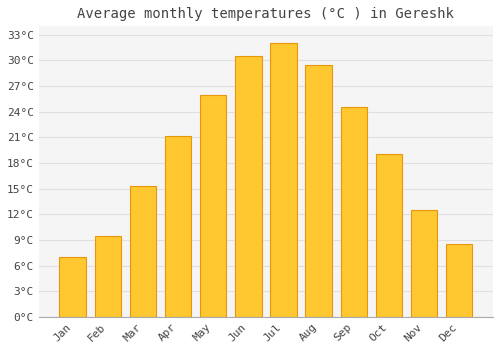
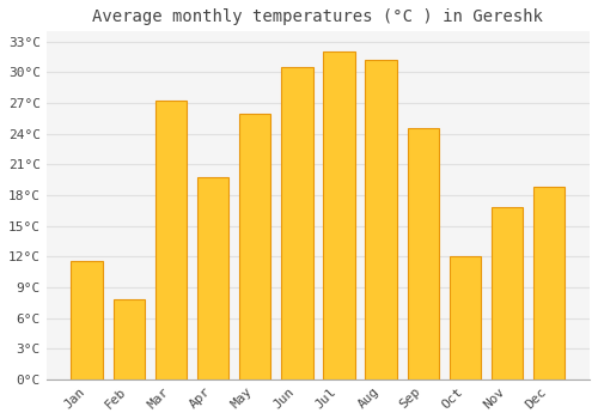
Jan: 7.0°C -> 11.6°C
Feb: 9.5°C -> 7.8°C
Mar: 15.3°C -> 27.2°C
Apr: 21.2°C -> 19.8°C
Aug: 29.5°C -> 31.2°C
Oct: 19.0°C -> 12.0°C
Nov: 12.5°C -> 16.8°C
Dec: 8.5°C -> 18.8°C
